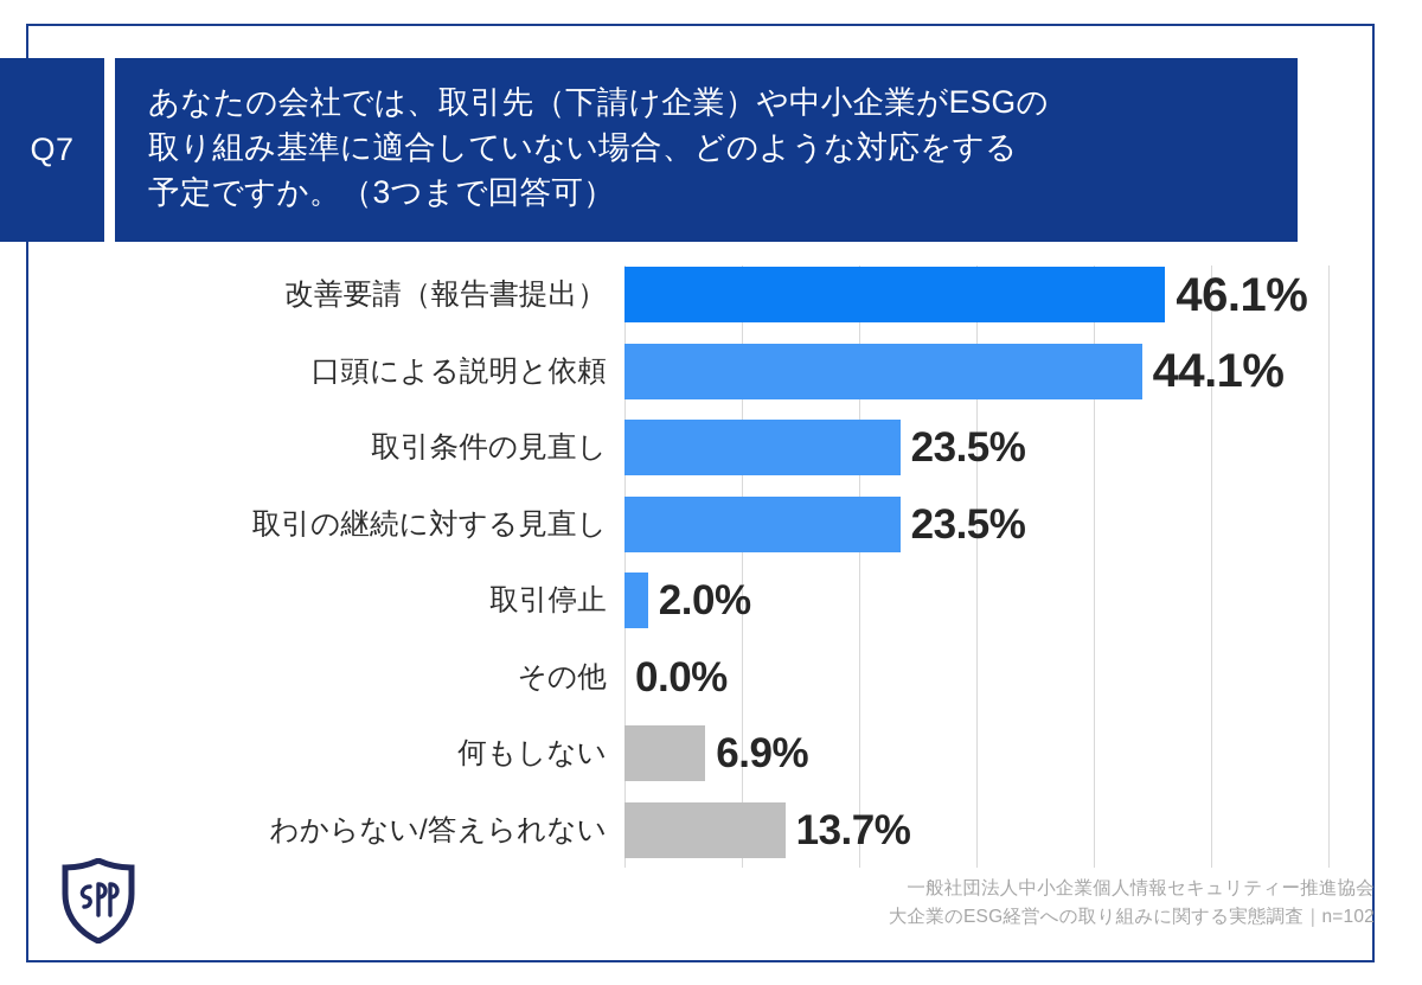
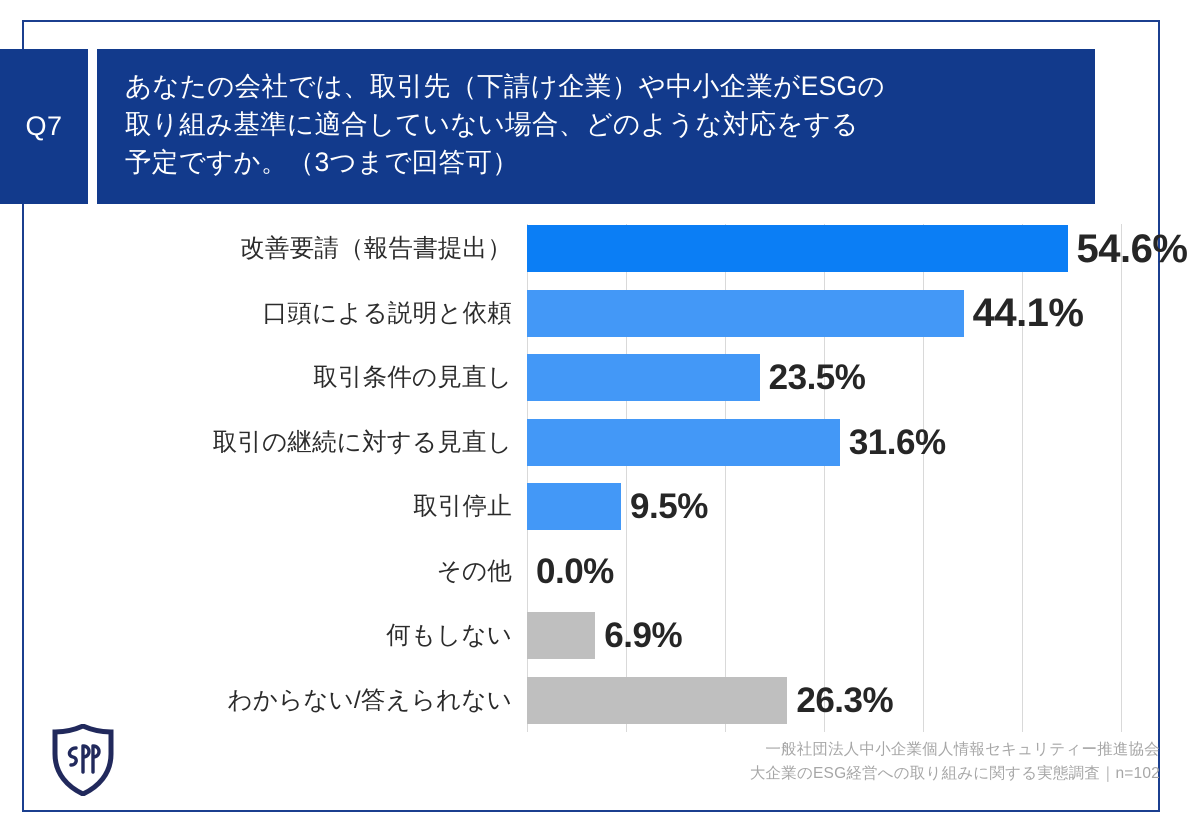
改善要請（報告書提出）: 46.1% -> 54.6%
取引の継続に対する見直し: 23.5% -> 31.6%
取引停止: 2.0% -> 9.5%
わからない/答えられない: 13.7% -> 26.3%
